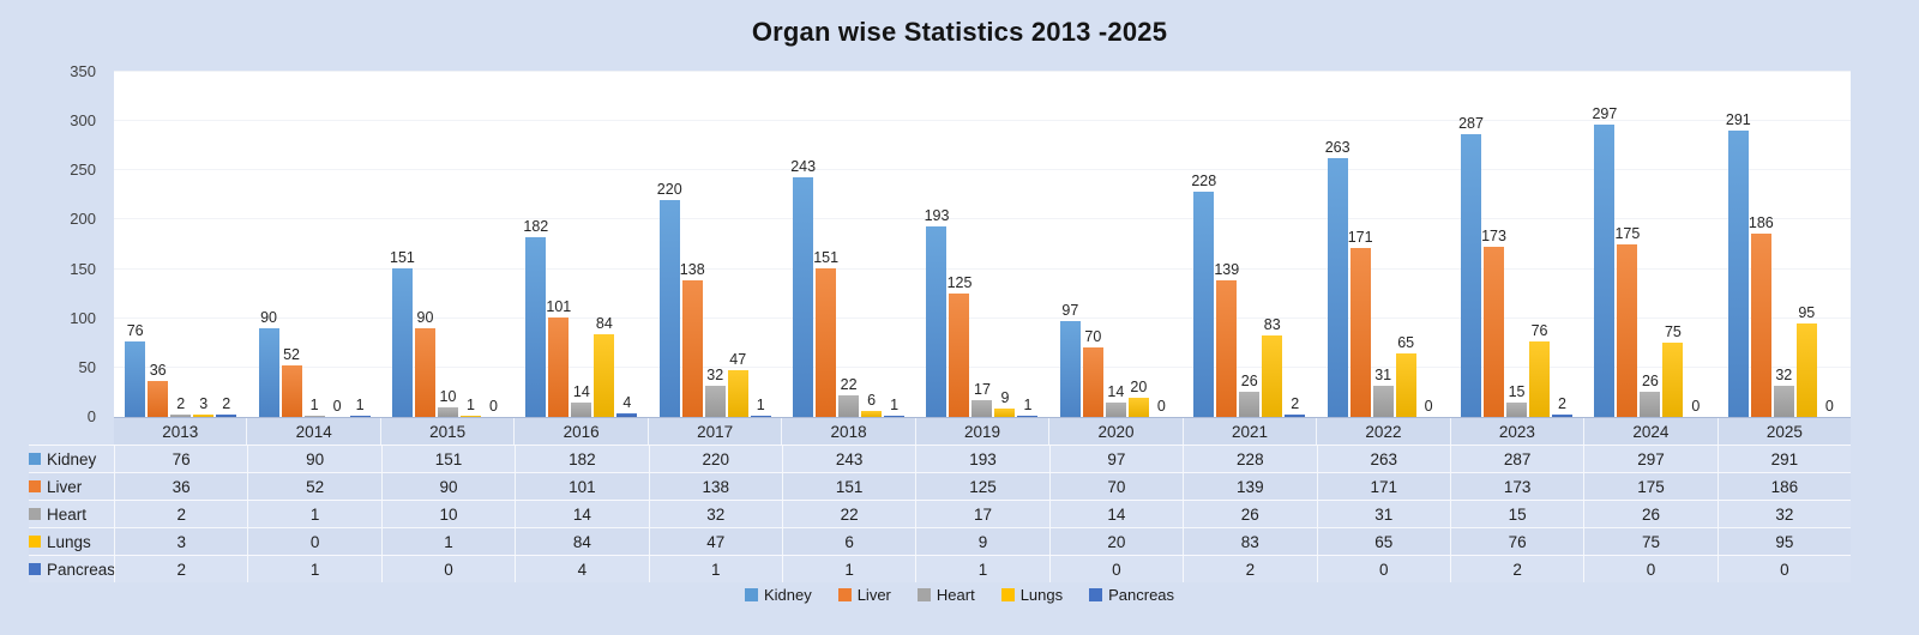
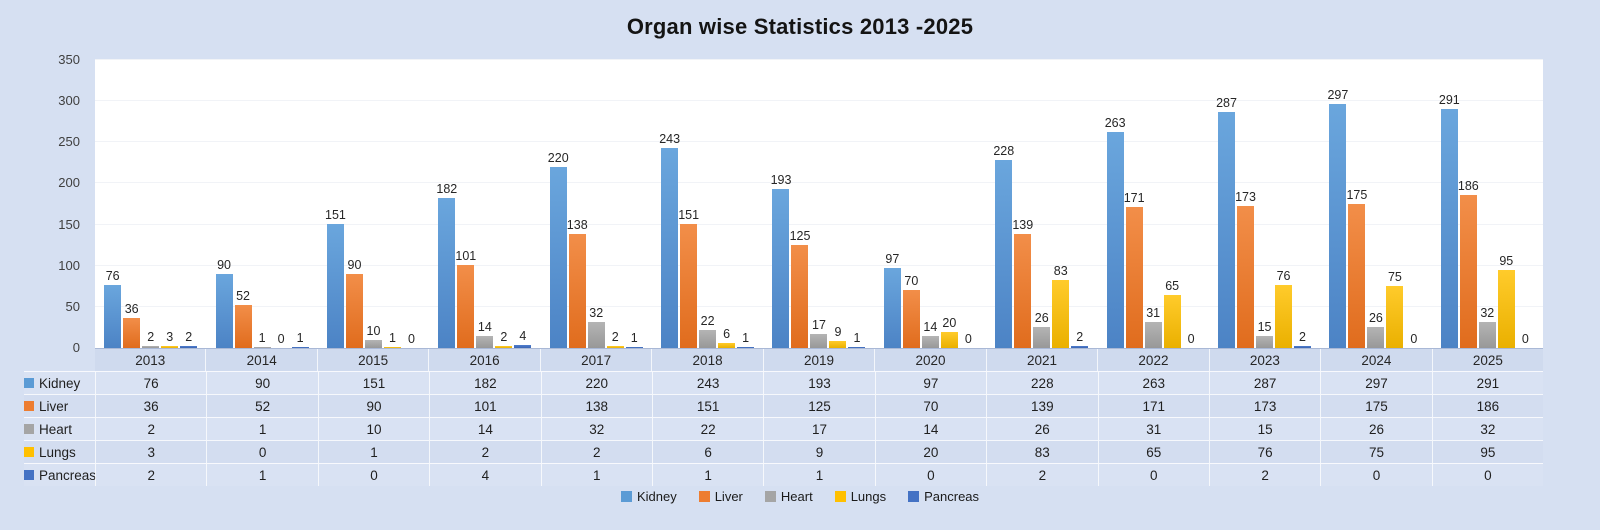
Lungs/2016: 84 -> 2
Lungs/2017: 47 -> 2
